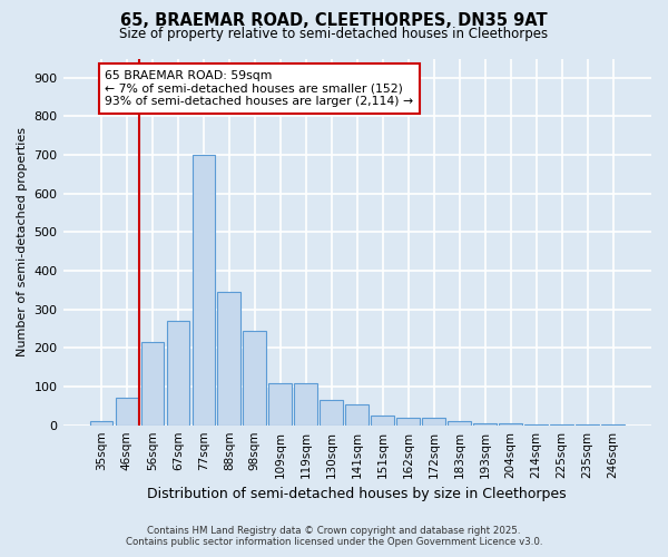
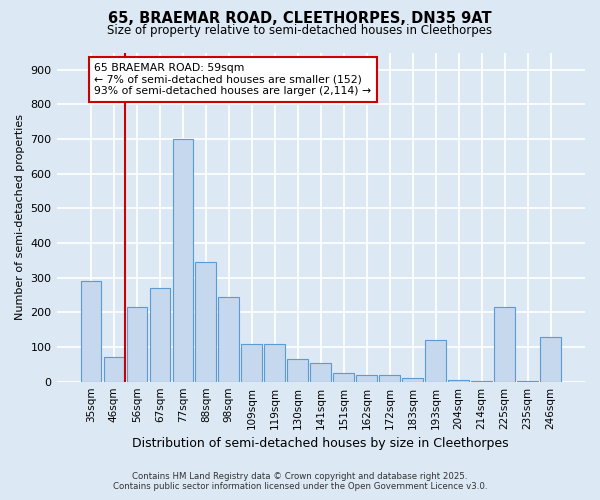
35sqm: 10 -> 290
193sqm: 5 -> 120
225sqm: 2 -> 215
246sqm: 2 -> 130
